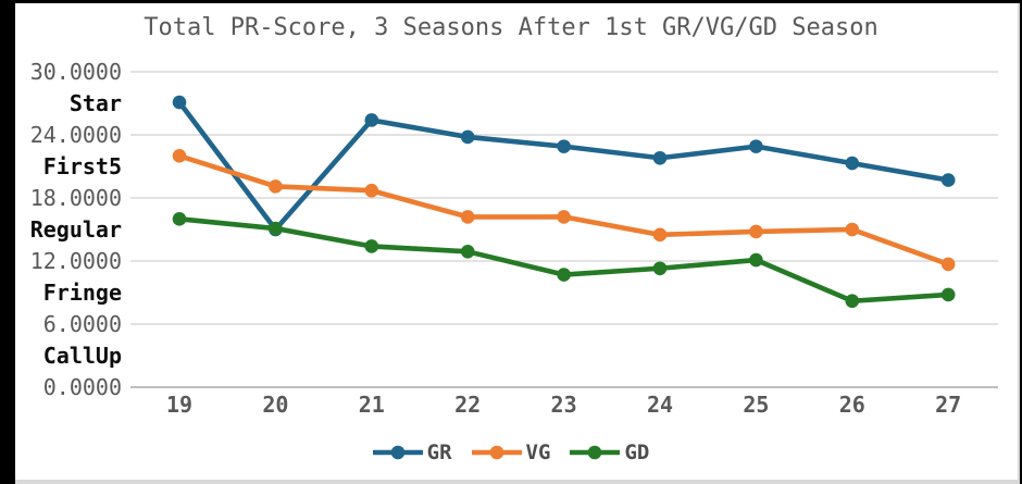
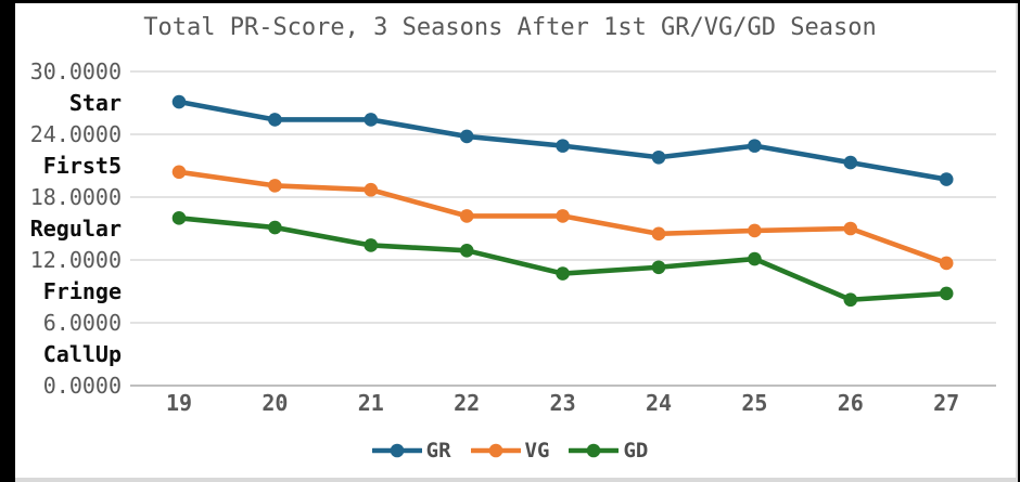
VG/19: 22 -> 20
GR/20: 15 -> 25
